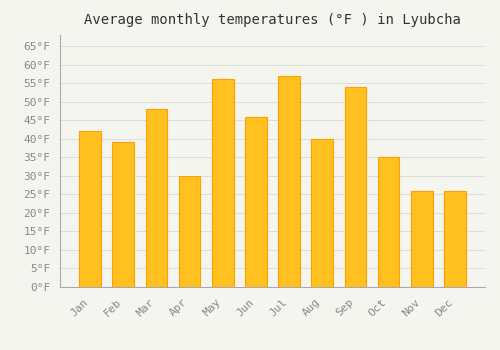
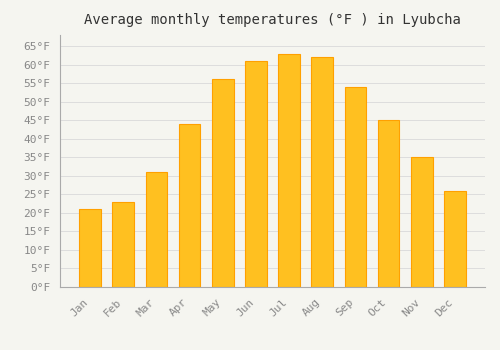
Jan: 42°F -> 21°F
Feb: 39°F -> 23°F
Mar: 48°F -> 31°F
Apr: 30°F -> 44°F
Jun: 46°F -> 61°F
Jul: 57°F -> 63°F
Aug: 40°F -> 62°F
Oct: 35°F -> 45°F
Nov: 26°F -> 35°F
